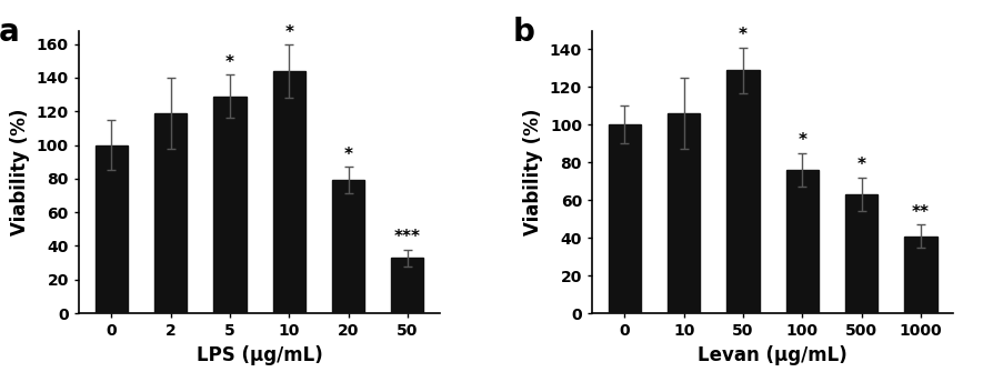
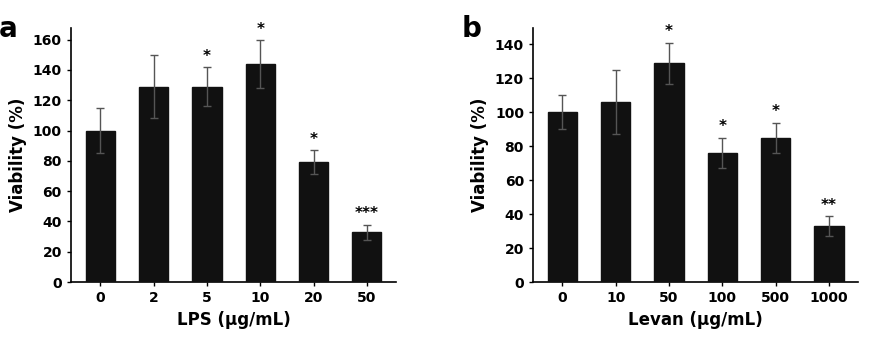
2: 119 -> 129
500: 63 -> 85
1000: 41 -> 33
